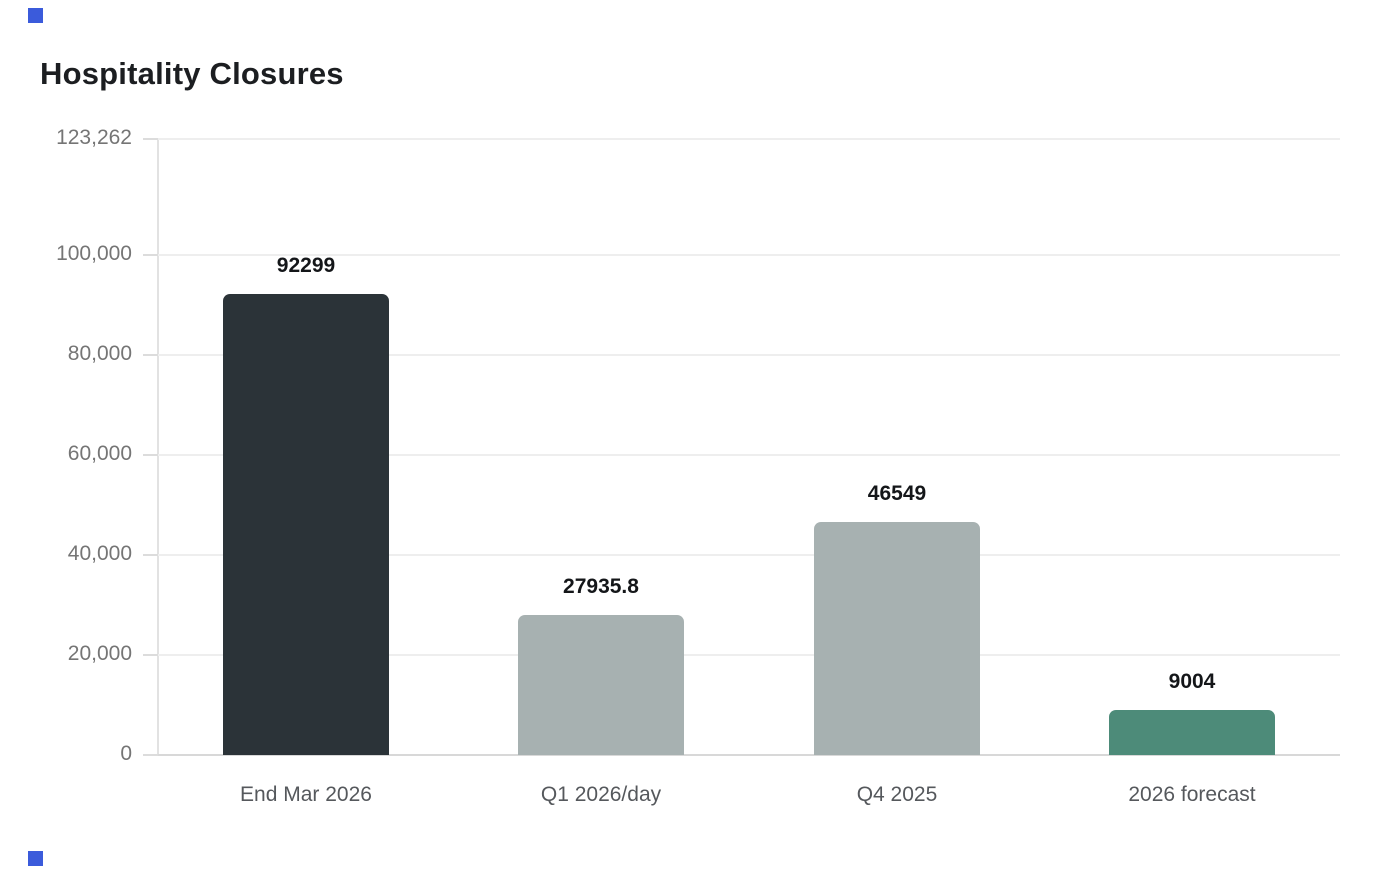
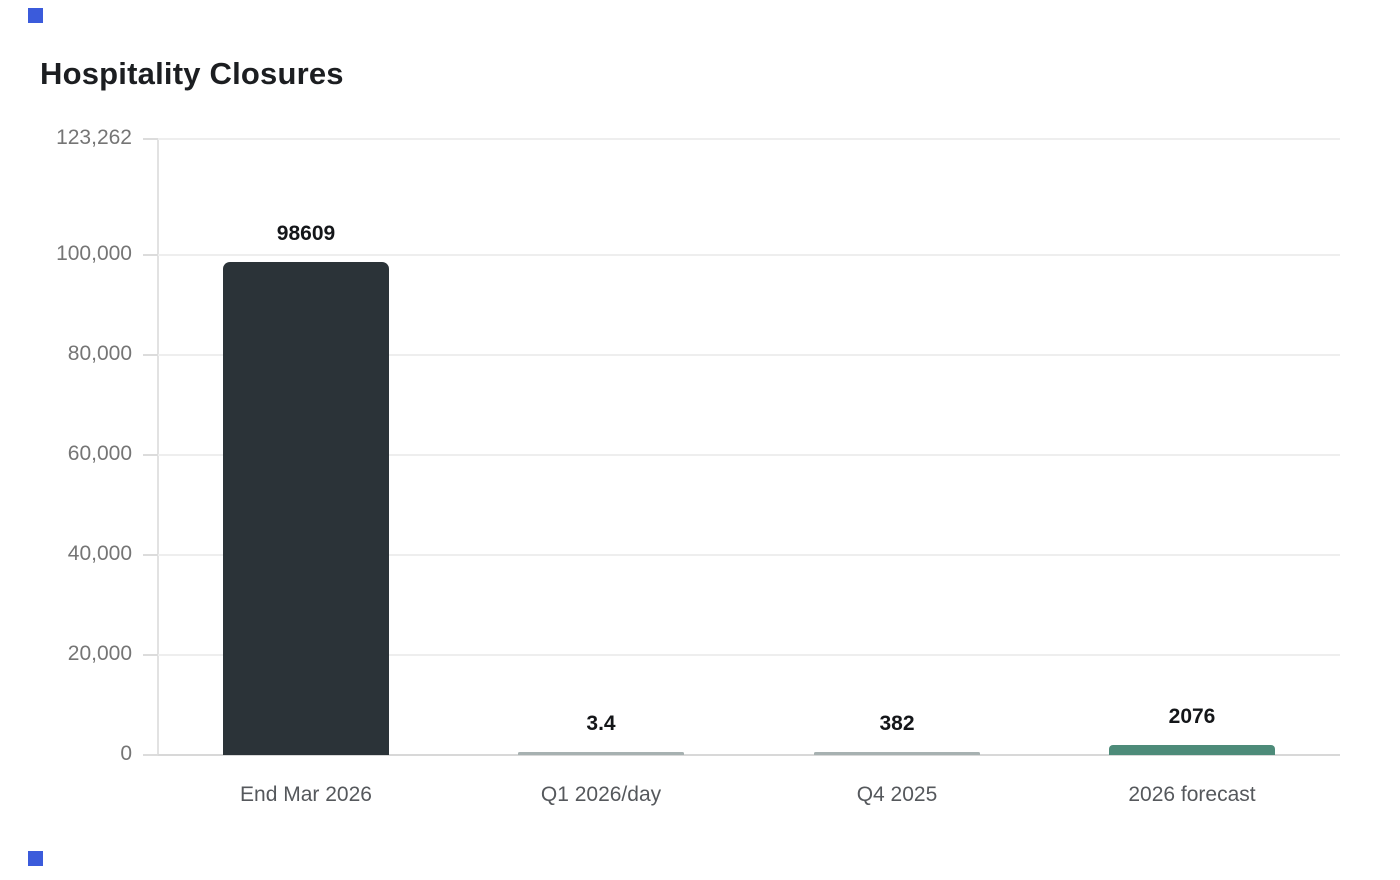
End Mar 2026: 92299 -> 98609
Q1 2026/day: 27935.8 -> 3.4
Q4 2025: 46549 -> 382
2026 forecast: 9004 -> 2076
